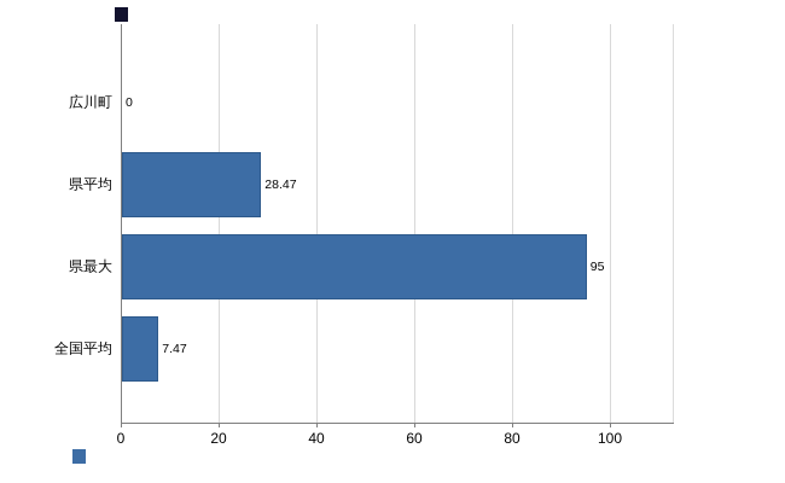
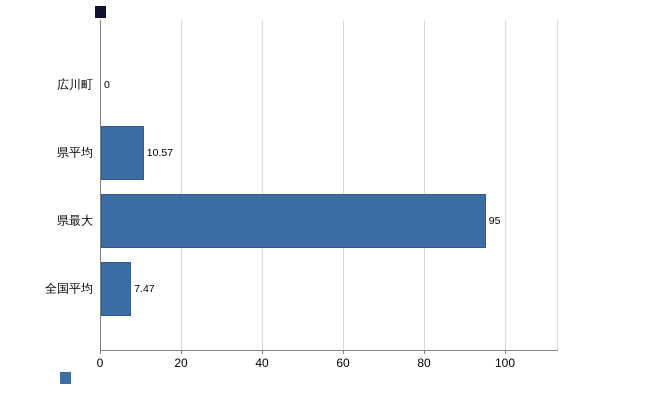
県平均: 28.47 -> 10.57
